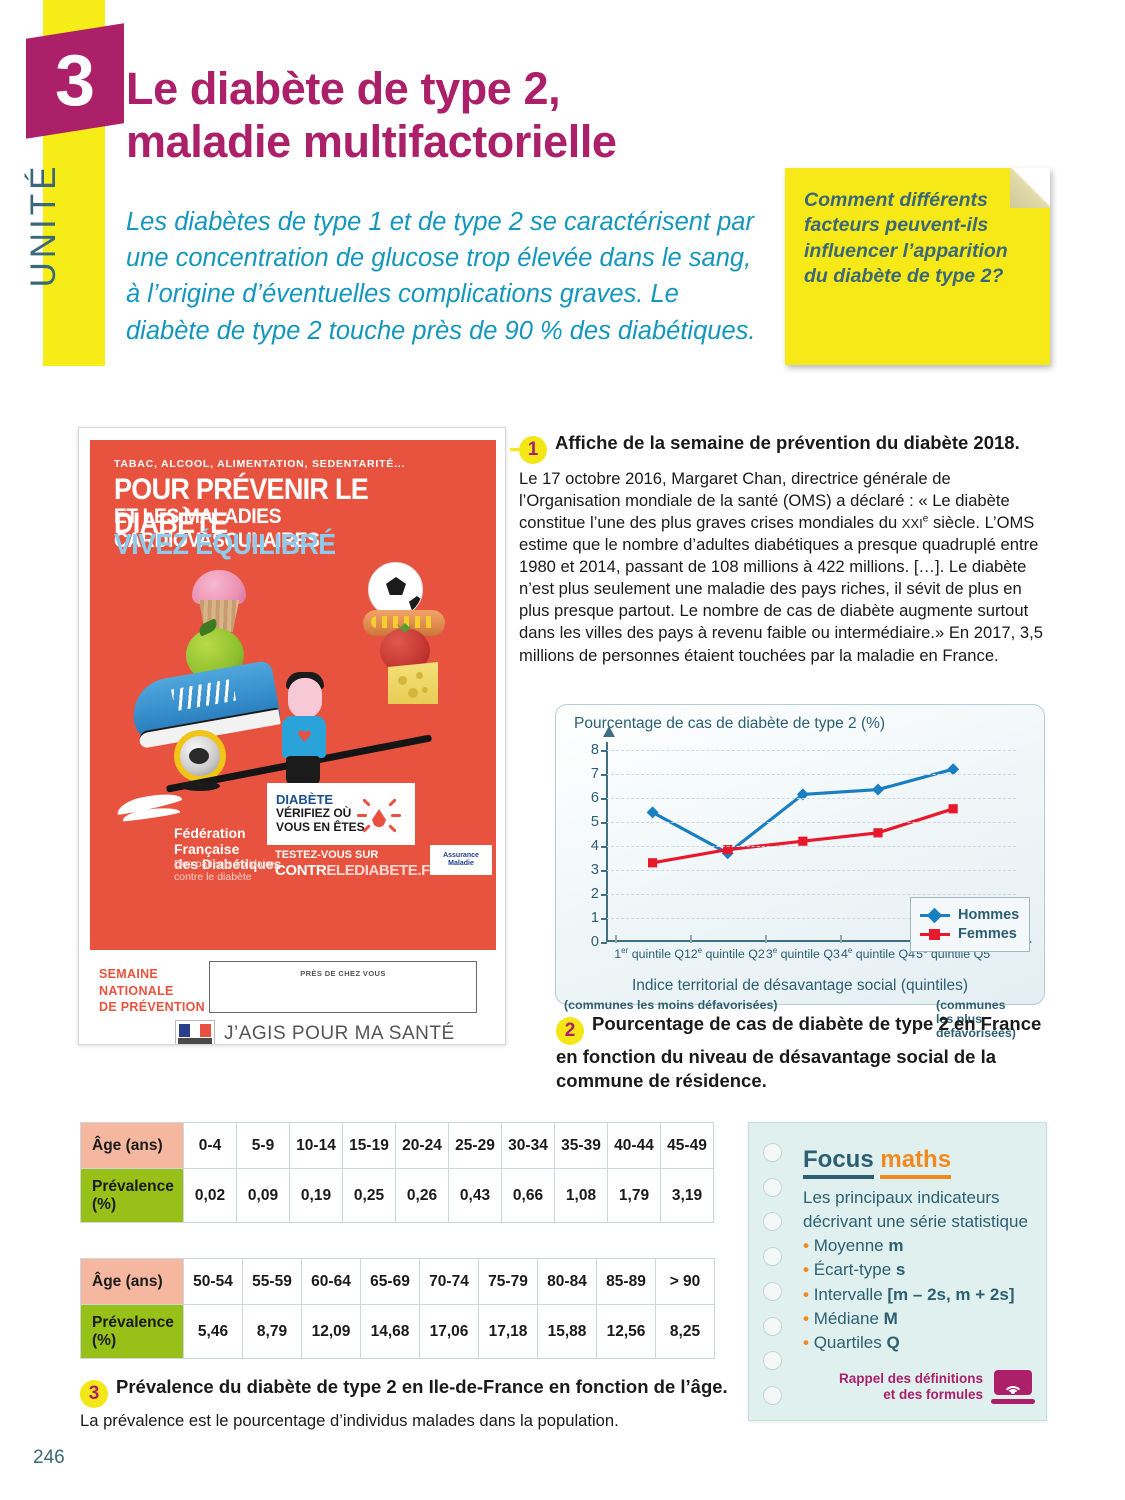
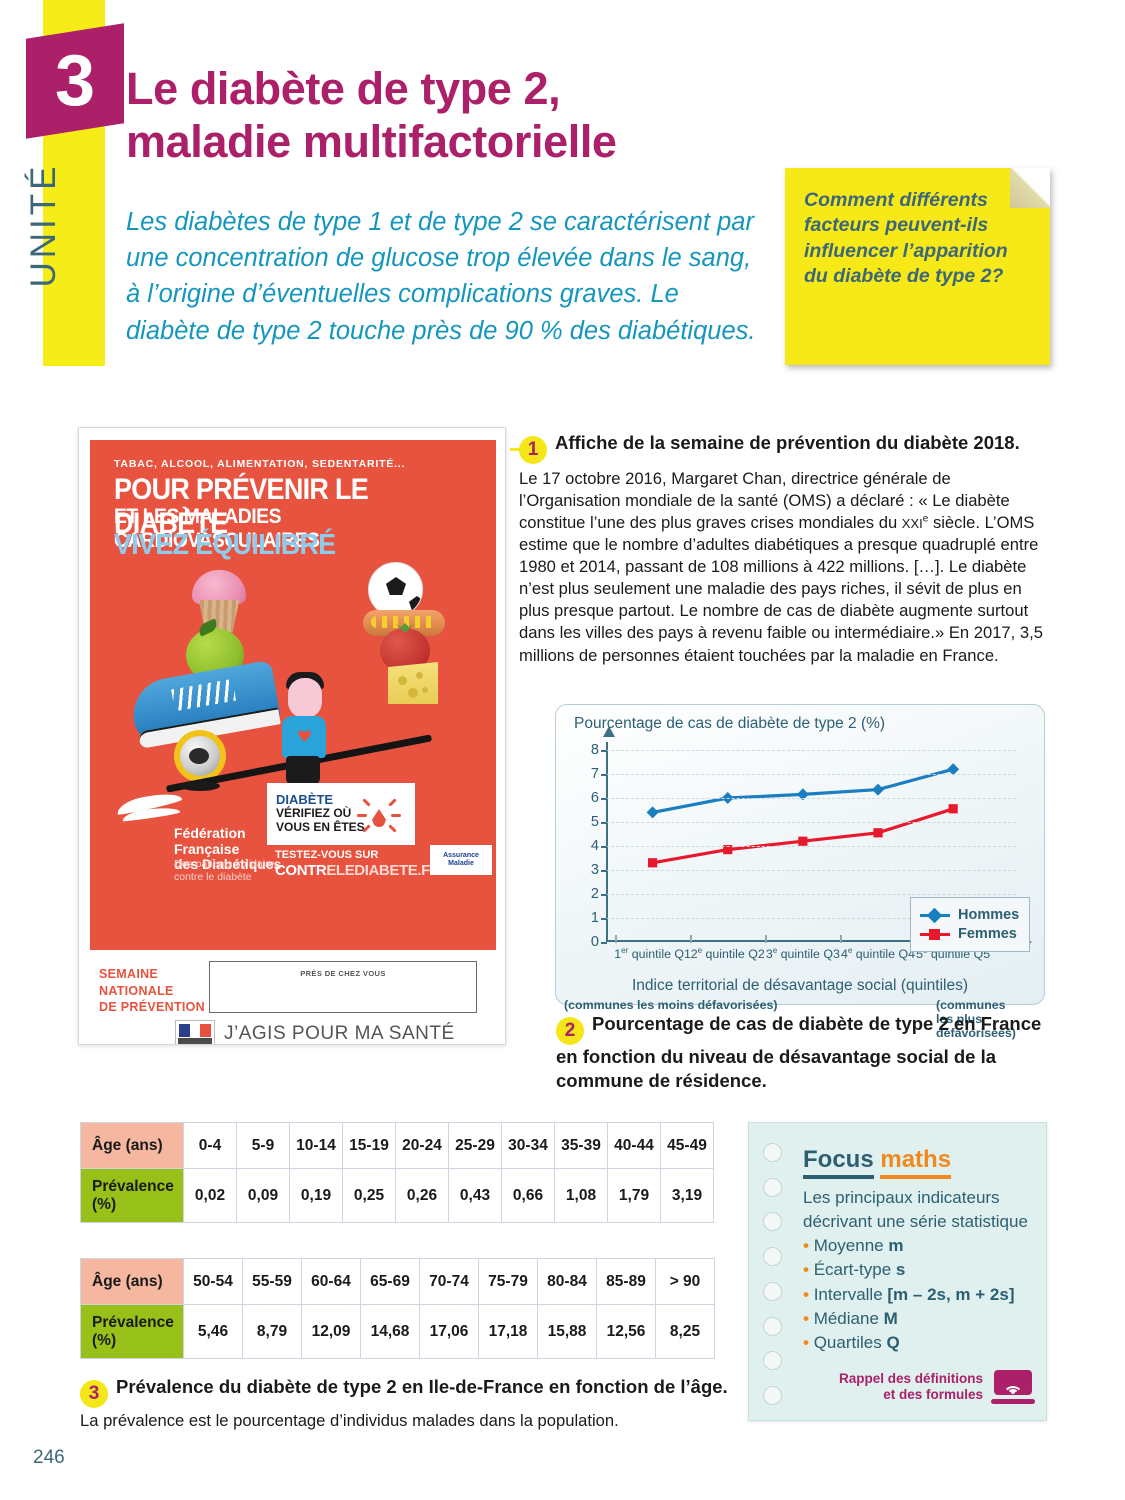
Hommes/2e quintile Q2: 3.7 -> 6.0
